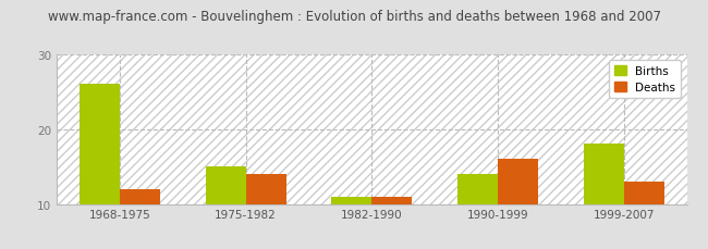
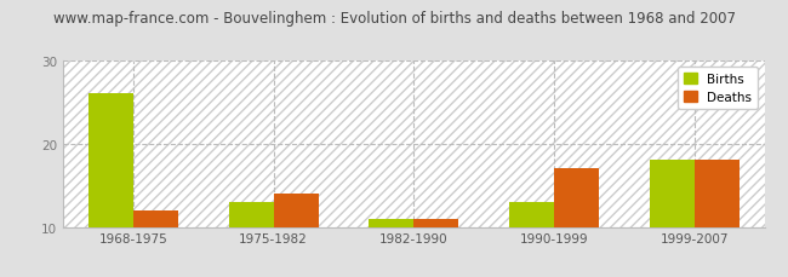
Births/1975-1982: 15 -> 13
Births/1990-1999: 14 -> 13
Deaths/1990-1999: 16 -> 17
Deaths/1999-2007: 13 -> 18
